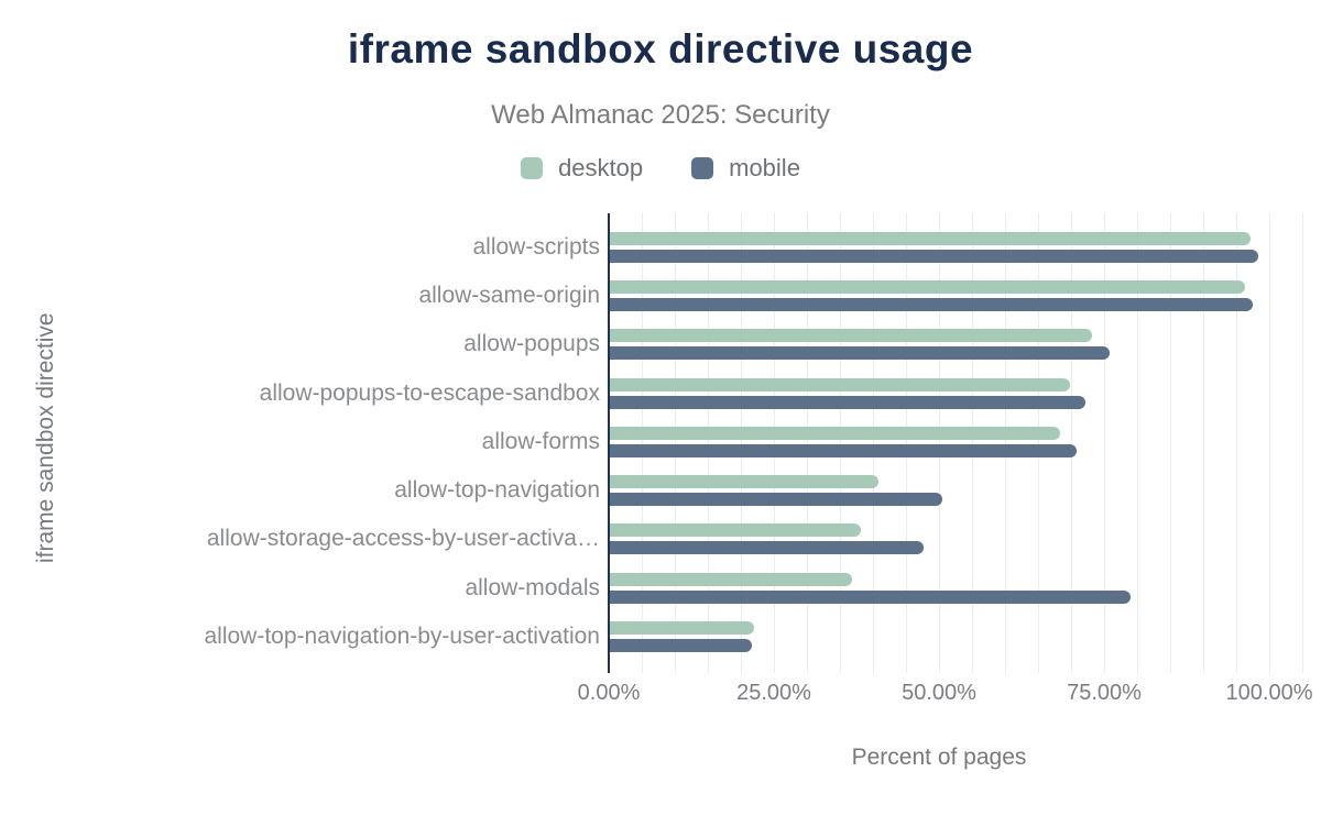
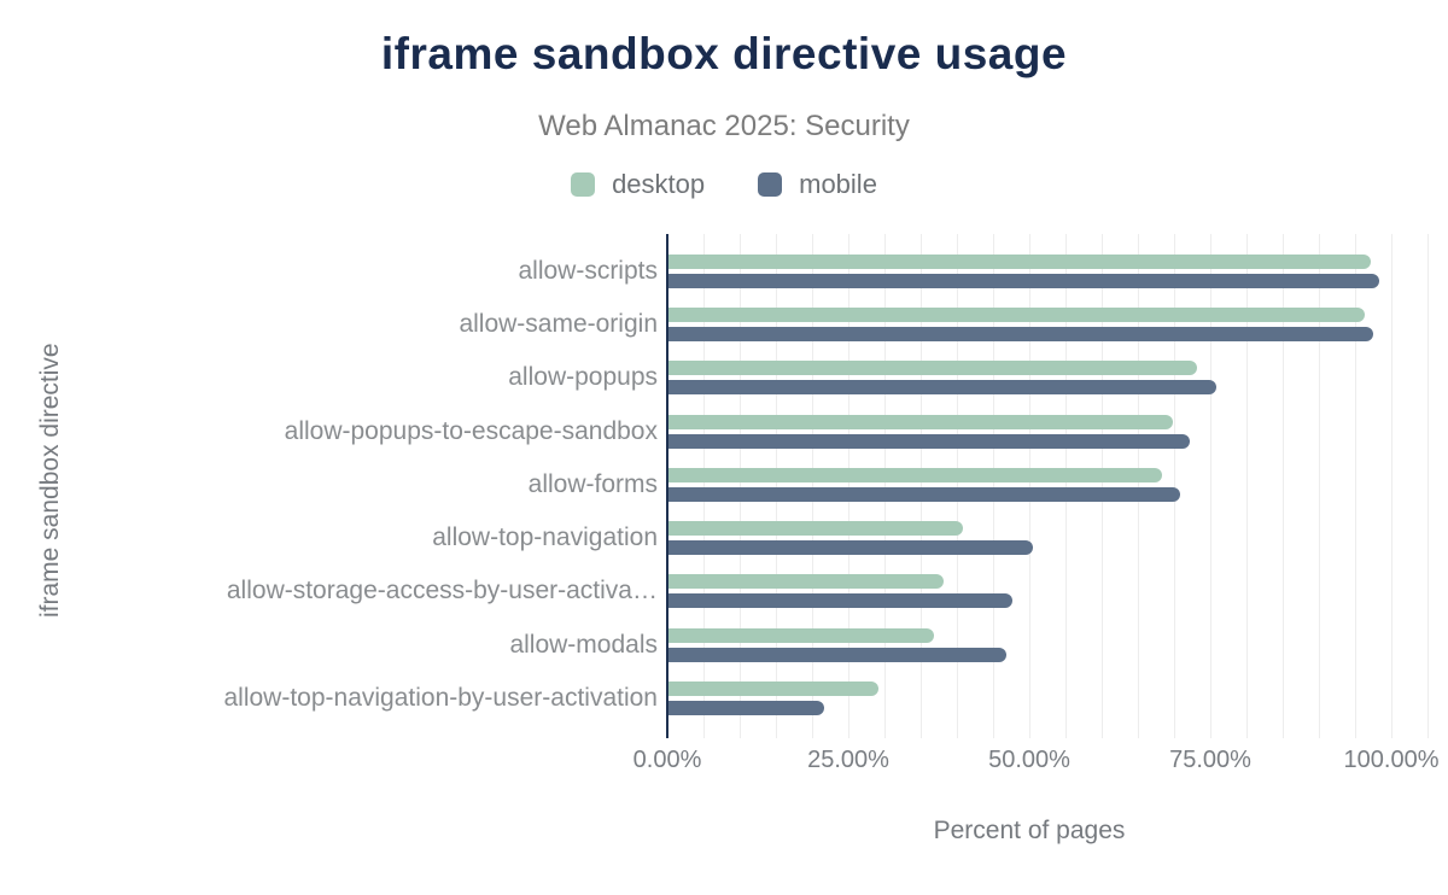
mobile/allow-modals: 79% -> 47%
desktop/allow-top-navigation-by-user-activation: 22% -> 29%
